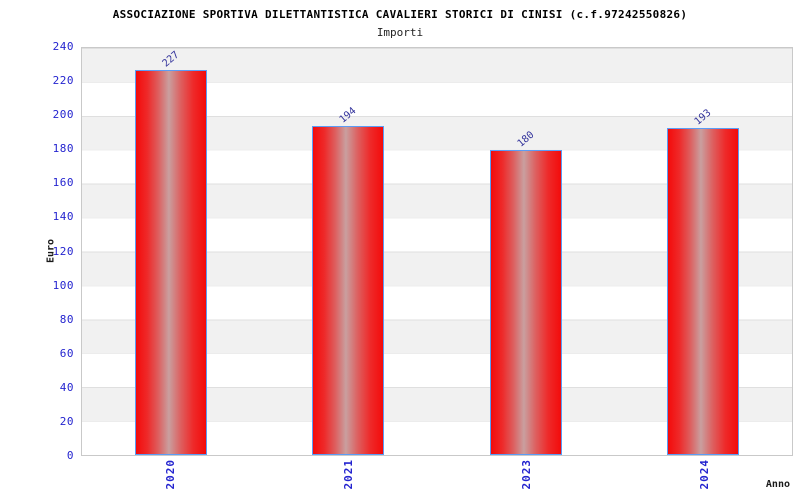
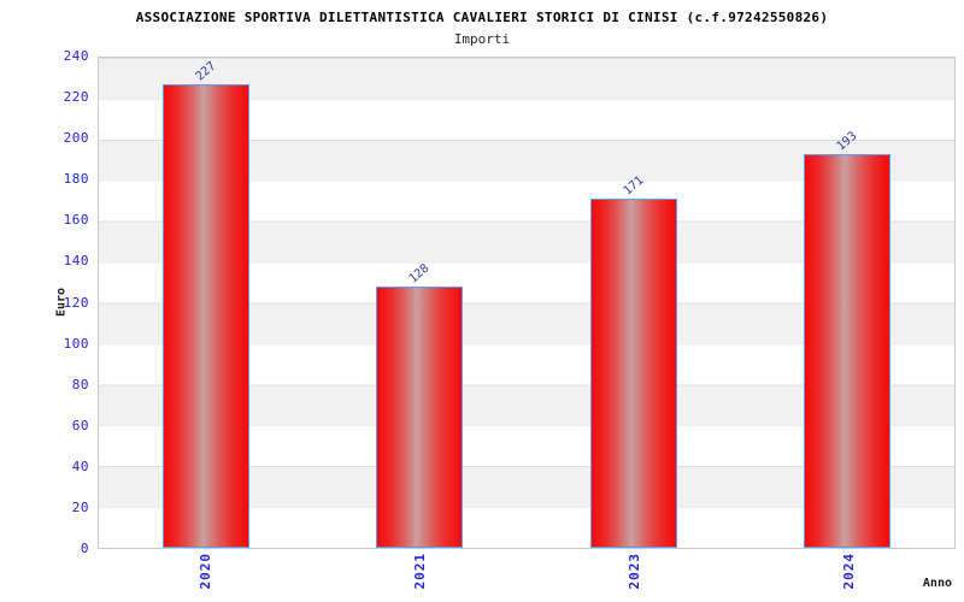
2021: 194 -> 128
2023: 180 -> 171
